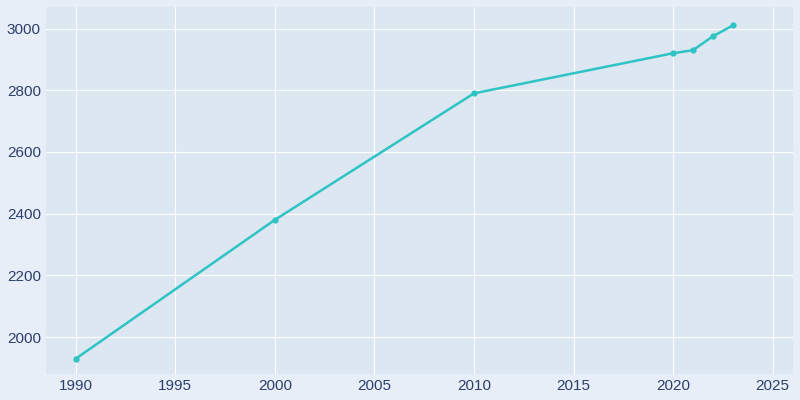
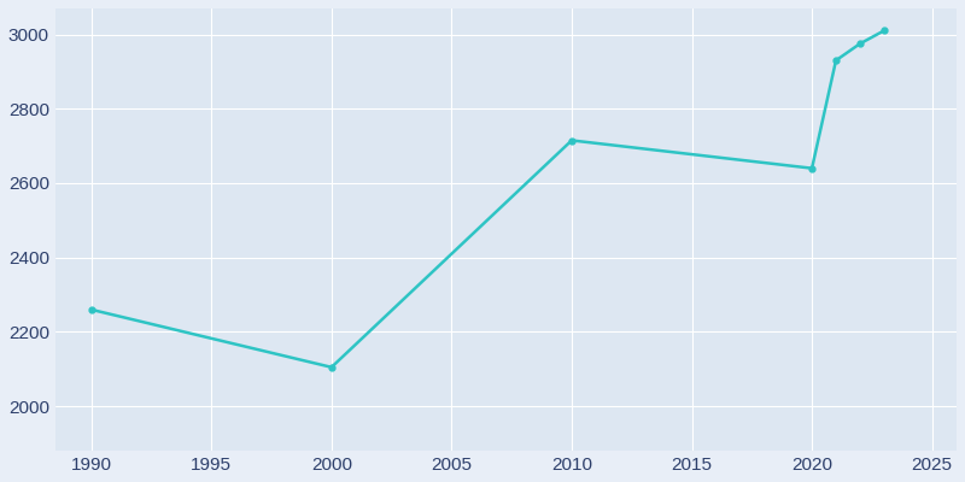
1990: 1930 -> 2260
2000: 2380 -> 2105
2010: 2790 -> 2715
2020: 2920 -> 2640
